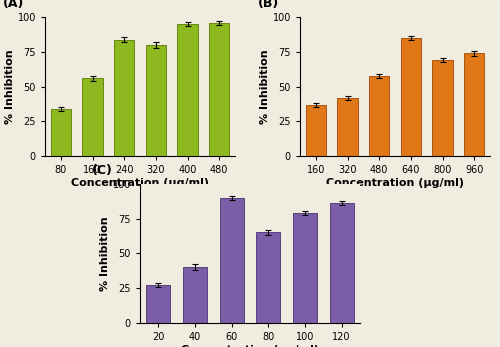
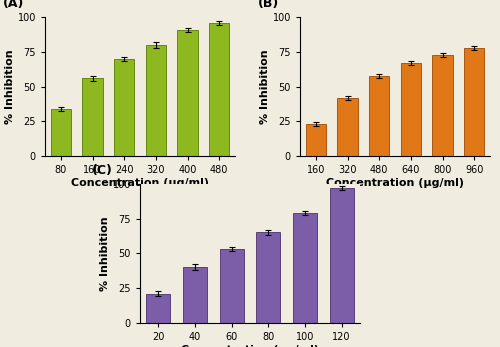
240: 84 -> 70
400: 95 -> 91
160: 37 -> 23
640: 85 -> 67
800: 69 -> 73
960: 74 -> 78
20: 27 -> 21
60: 90 -> 53
120: 86 -> 97
